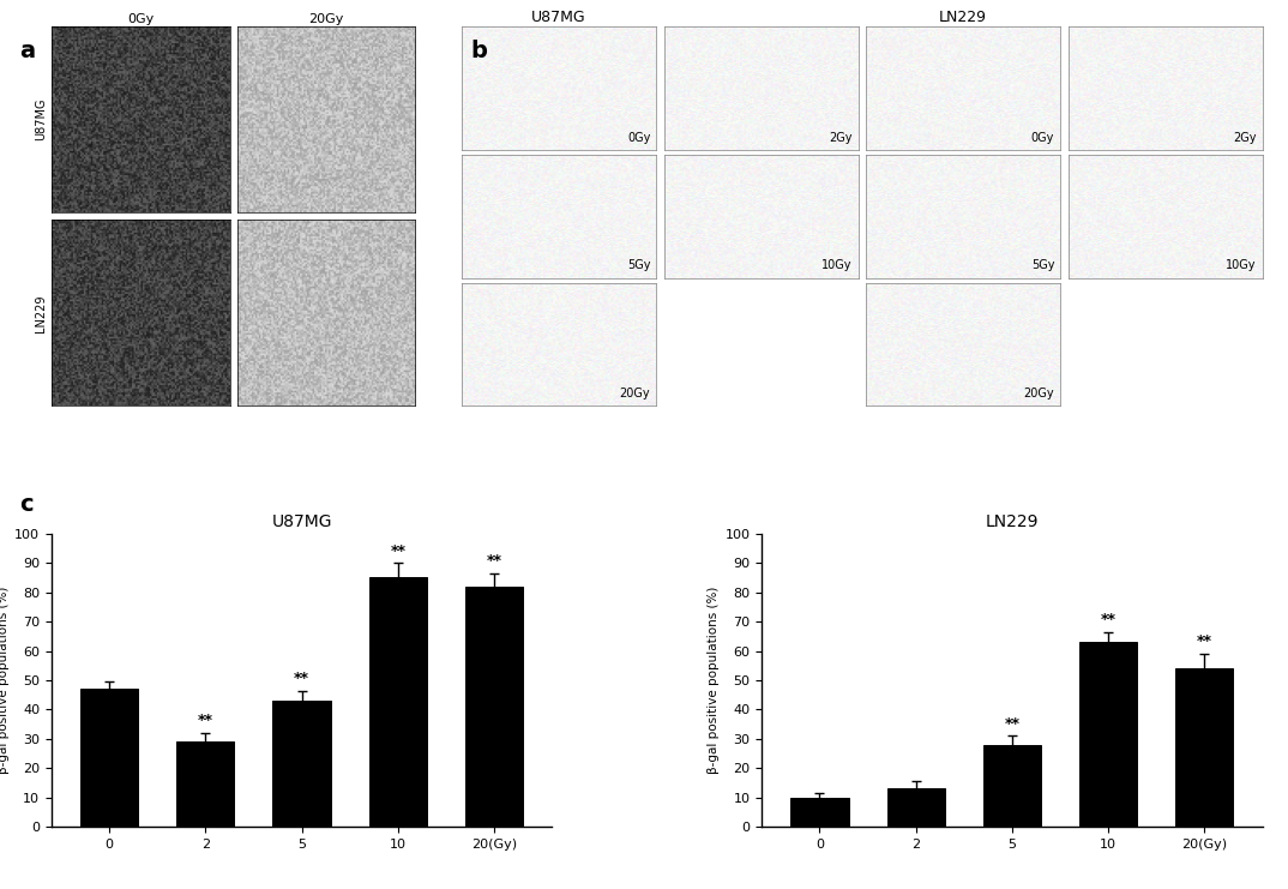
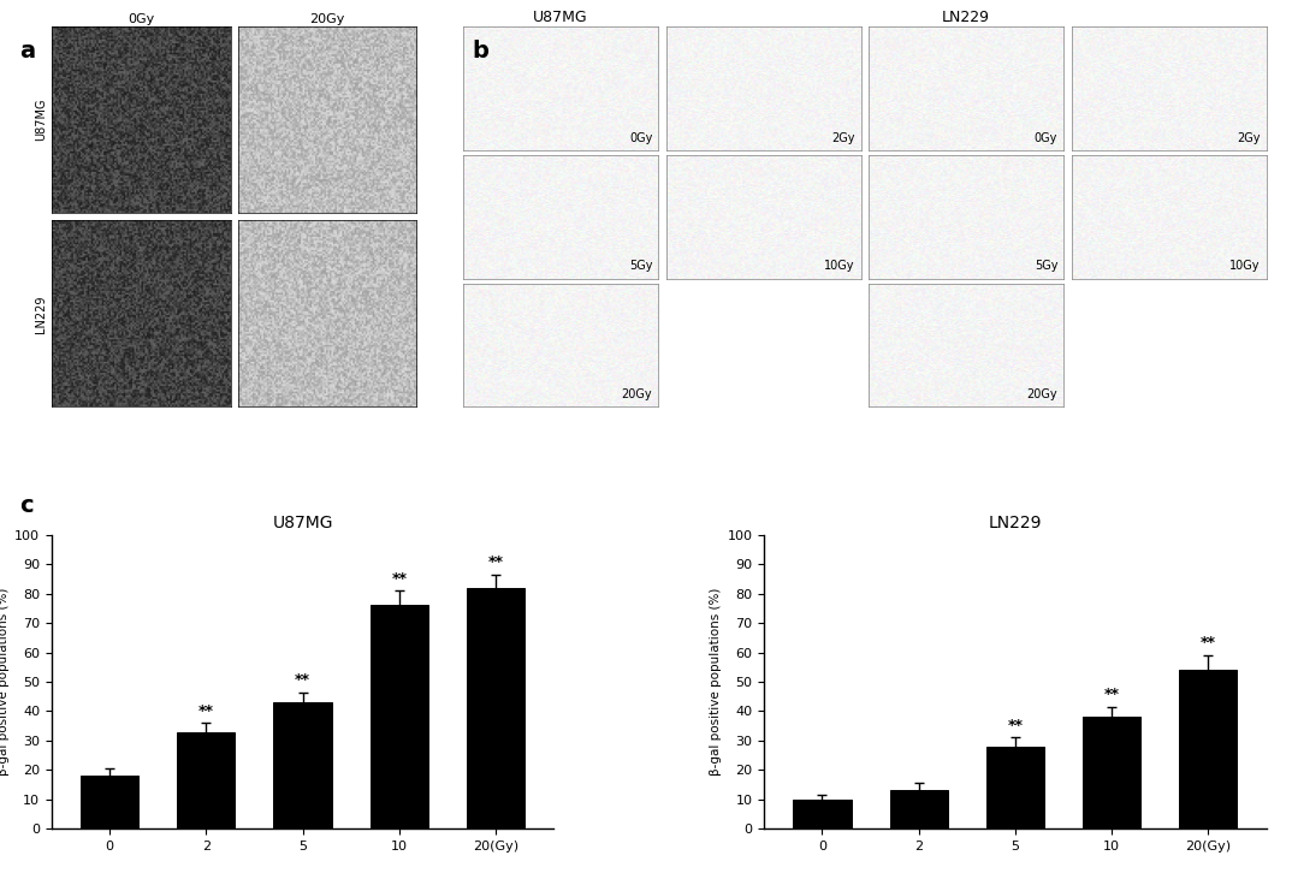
U87MG/0: 47 -> 18
U87MG/2: 29 -> 33
U87MG/10: 85 -> 76
LN229/10: 63 -> 38
